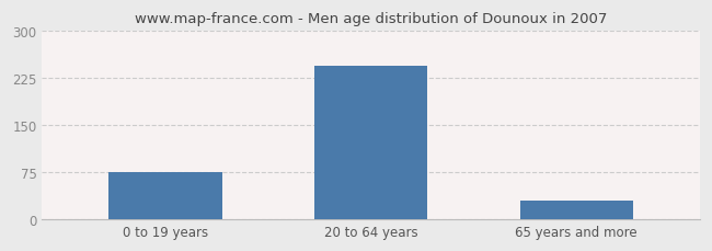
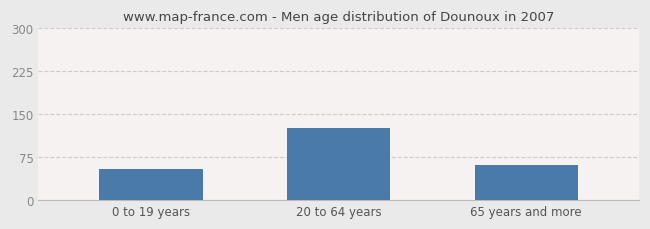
0 to 19 years: 75 -> 54
20 to 64 years: 245 -> 126
65 years and more: 30 -> 62
